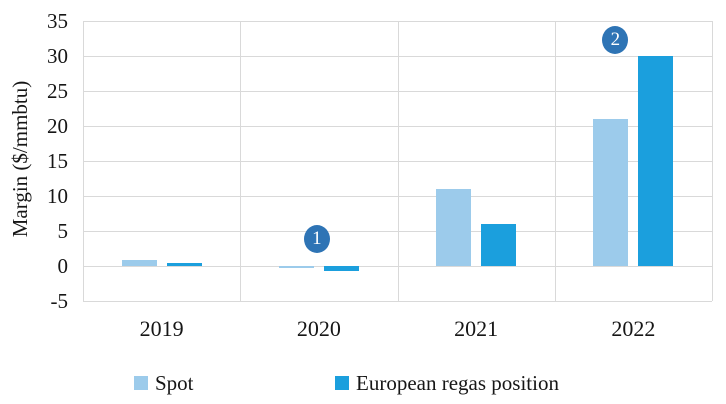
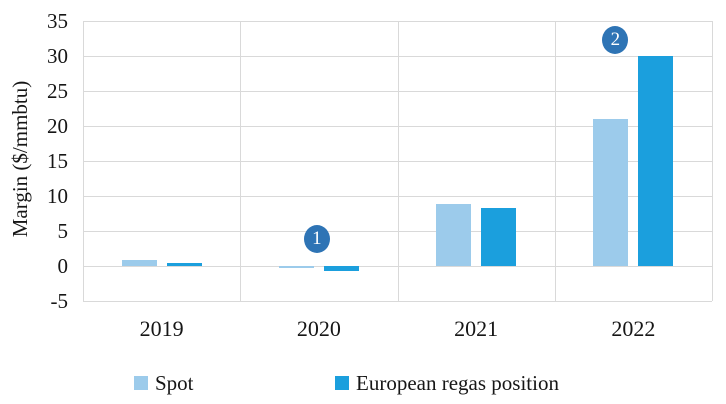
Spot/2021: 11 -> 9
European regas position/2021: 6 -> 8
